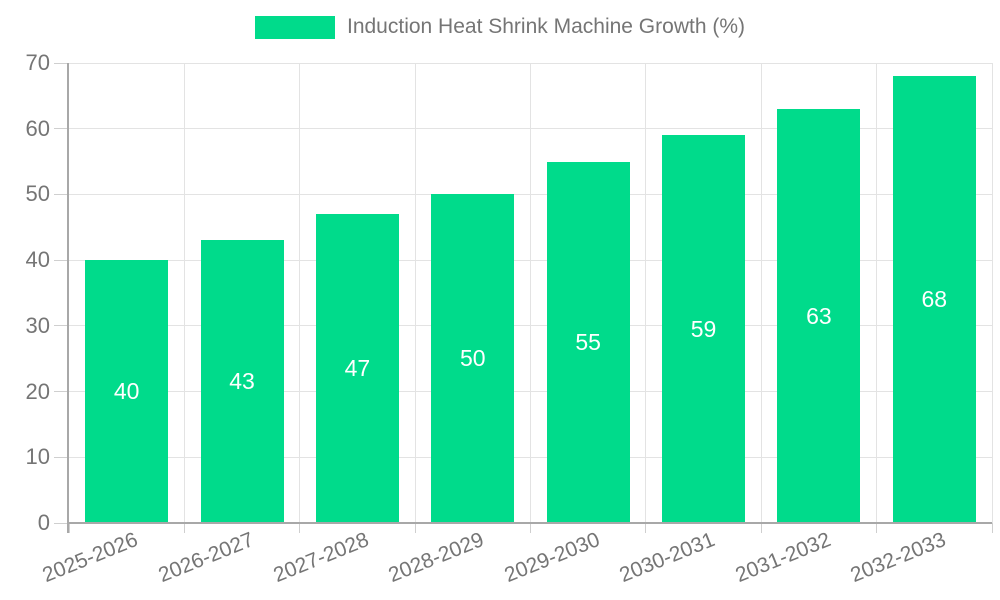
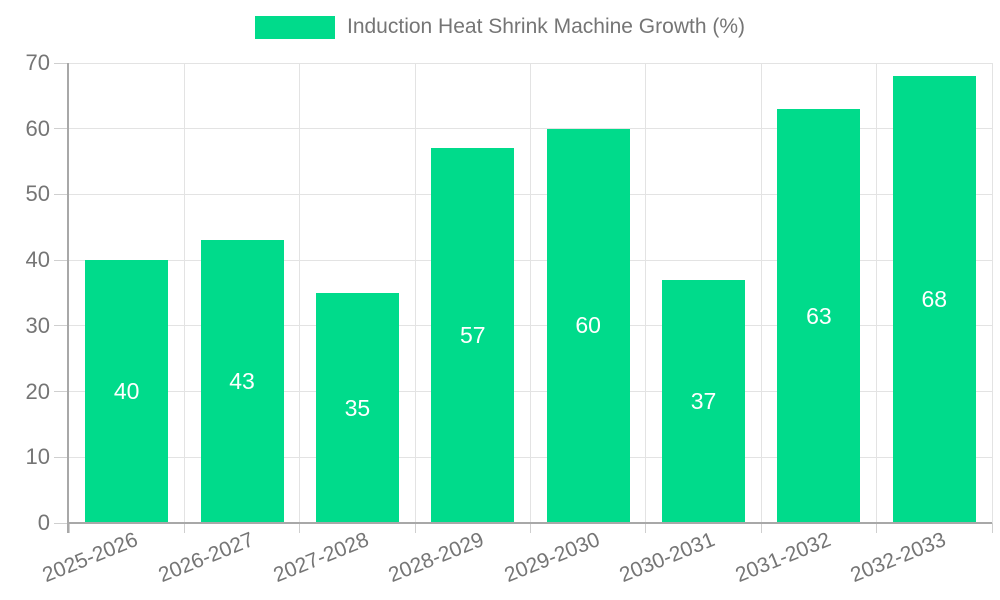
2027-2028: 47 -> 35
2028-2029: 50 -> 57
2029-2030: 55 -> 60
2030-2031: 59 -> 37
